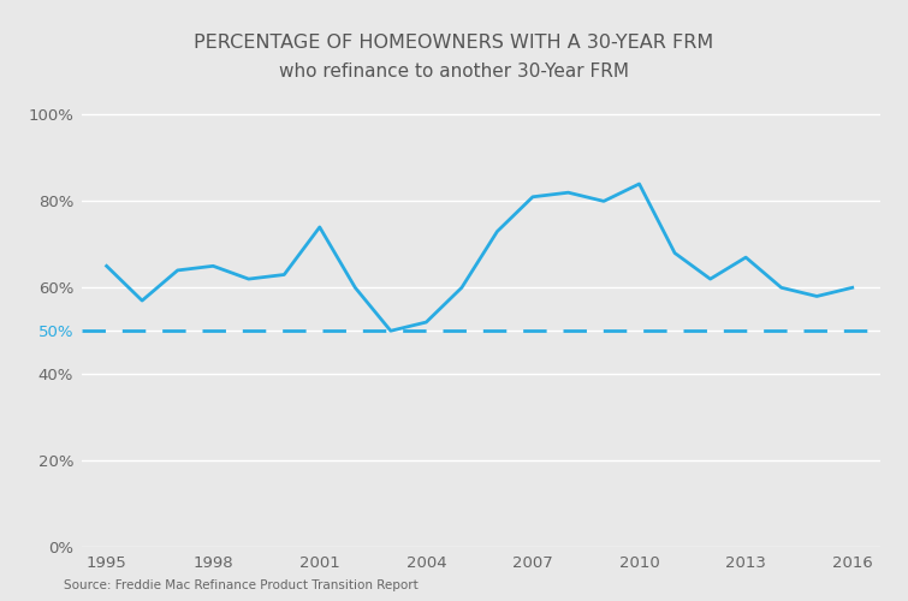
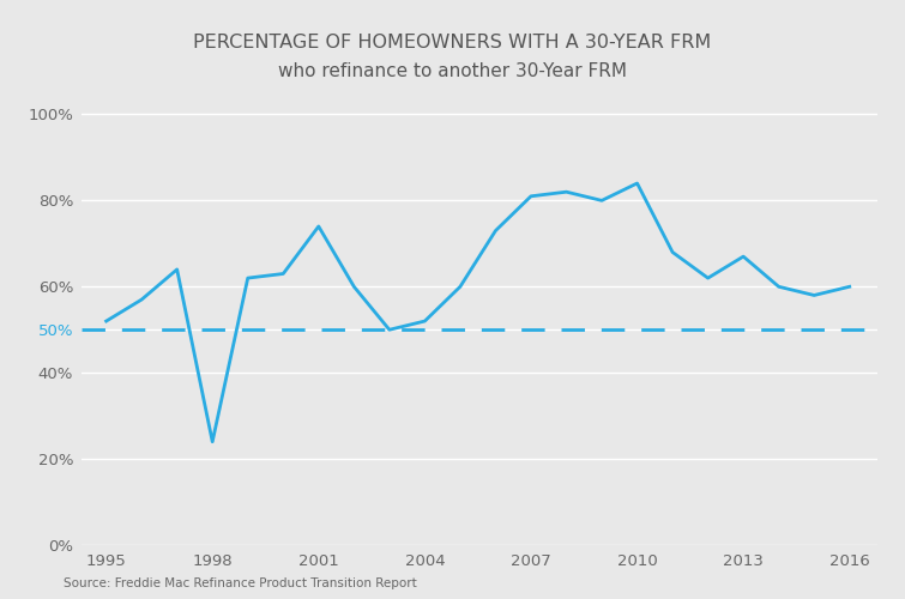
1995: 65% -> 52%
1998: 65% -> 24%
